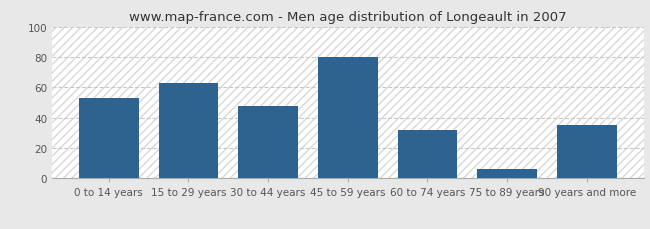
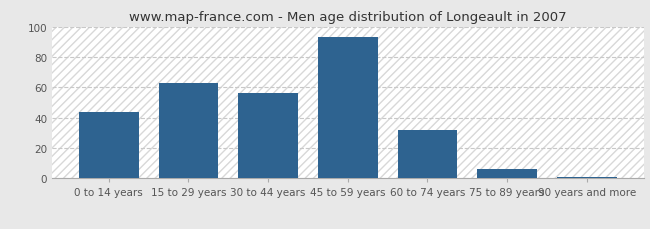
0 to 14 years: 53 -> 44
30 to 44 years: 48 -> 56
45 to 59 years: 80 -> 93
90 years and more: 35 -> 1
